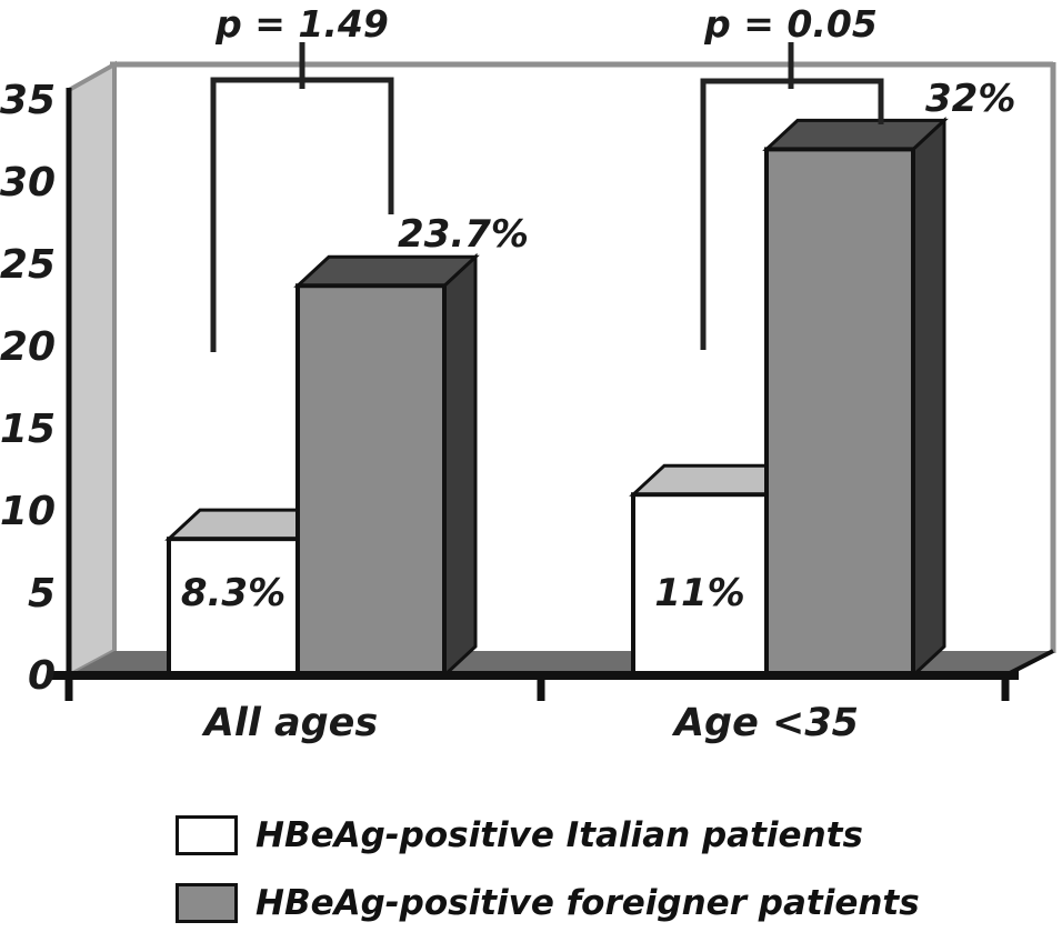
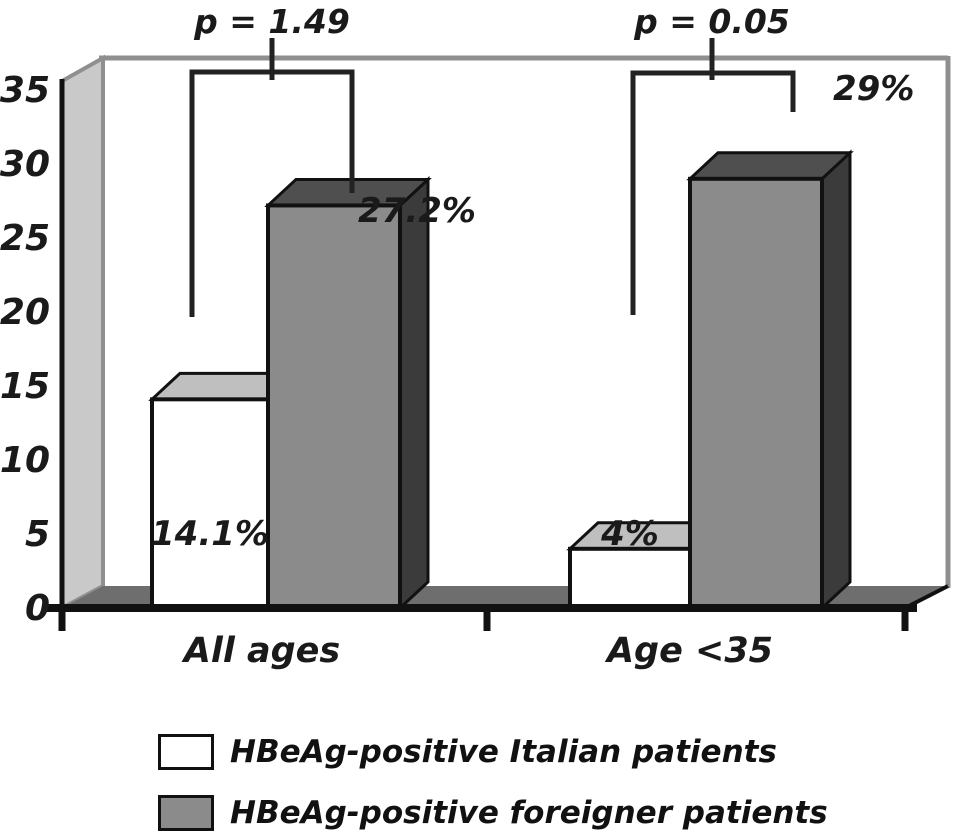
HBeAg-positive Italian patients/All ages: 8.3% -> 14.1%
HBeAg-positive foreigner patients/All ages: 23.7% -> 27.2%
HBeAg-positive Italian patients/Age <35: 11% -> 4%
HBeAg-positive foreigner patients/Age <35: 32% -> 29%
